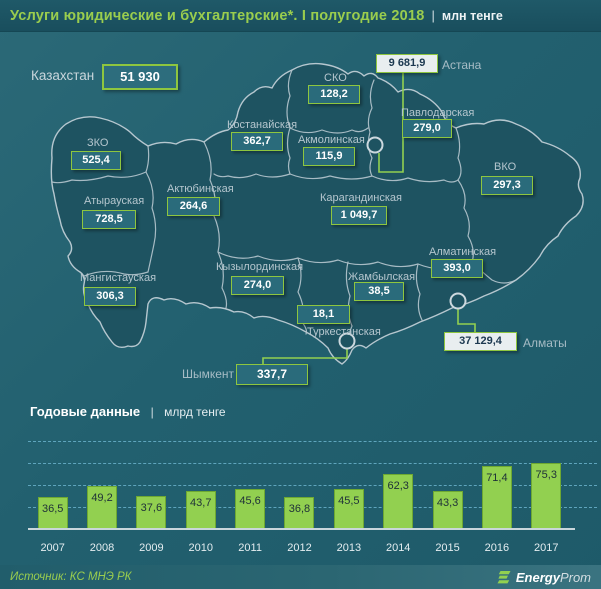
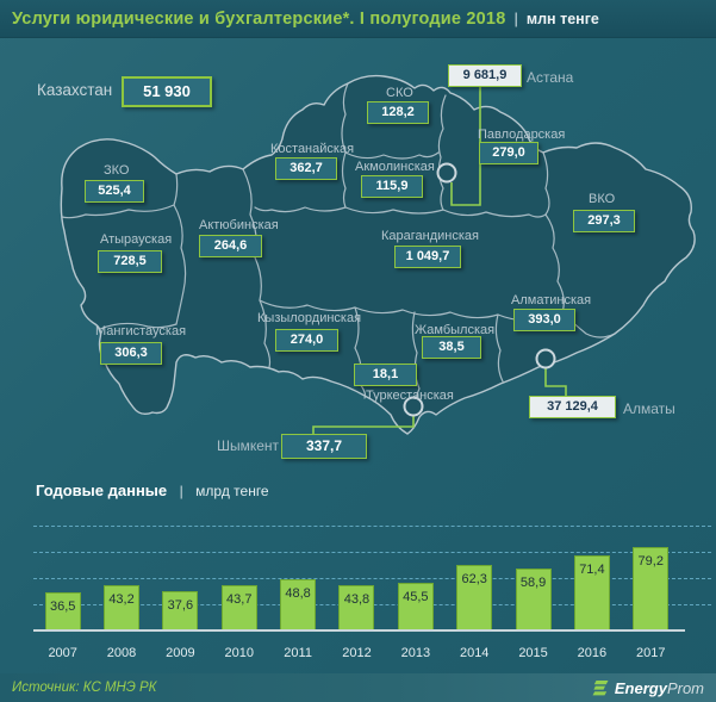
2008: 49,2 -> 43,2
2011: 45,6 -> 48,8
2012: 36,8 -> 43,8
2015: 43,3 -> 58,9
2017: 75,3 -> 79,2
